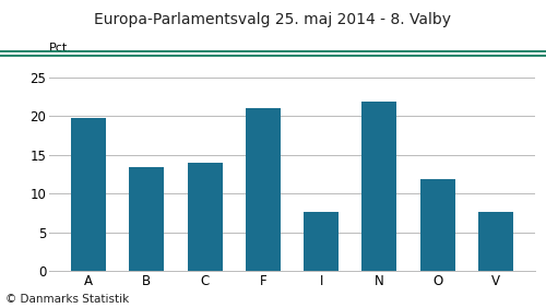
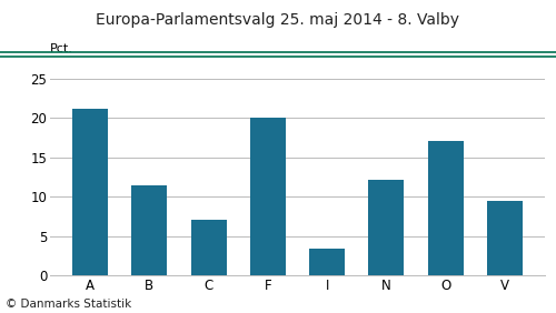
A: 19.8 -> 21.2
B: 13.4 -> 11.4
C: 14.0 -> 7.0
F: 21.0 -> 20.0
I: 7.6 -> 3.4
N: 21.8 -> 12.2
O: 11.8 -> 17.0
V: 7.6 -> 9.4
